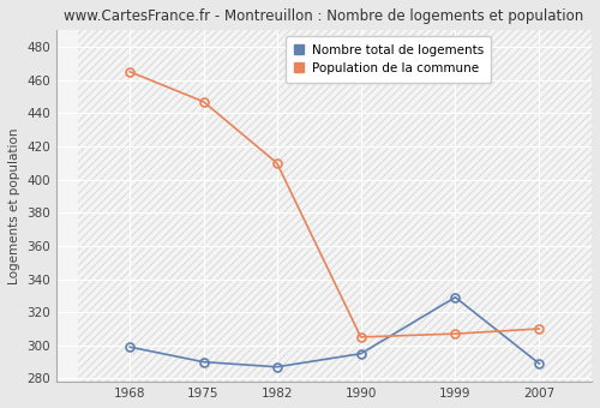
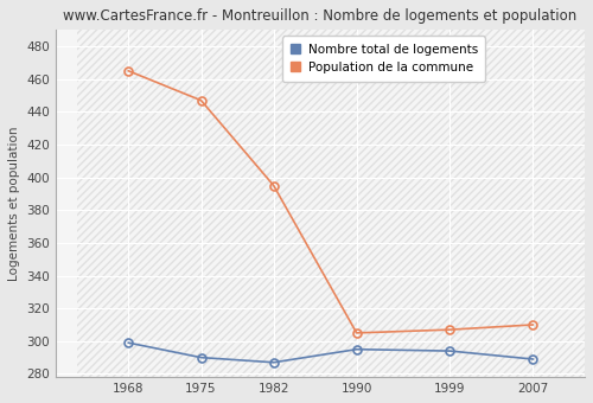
Population de la commune/1982: 410 -> 395
Nombre total de logements/1999: 329 -> 294
